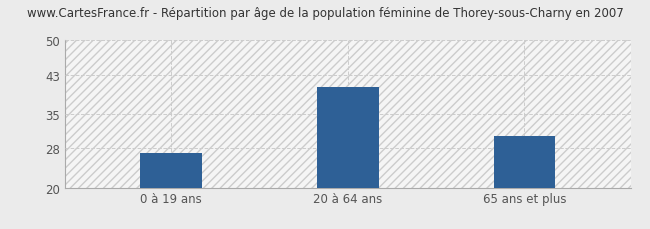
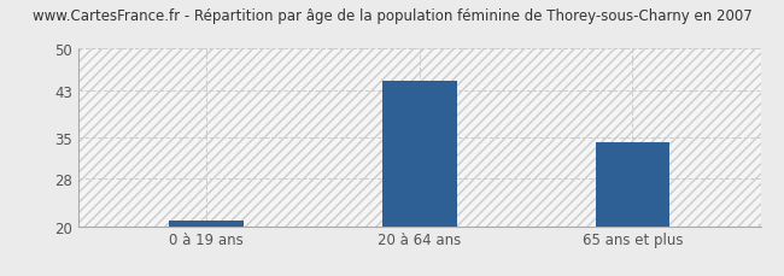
0 à 19 ans: 27.0 -> 21.0
20 à 64 ans: 40.5 -> 44.5
65 ans et plus: 30.5 -> 34.2
